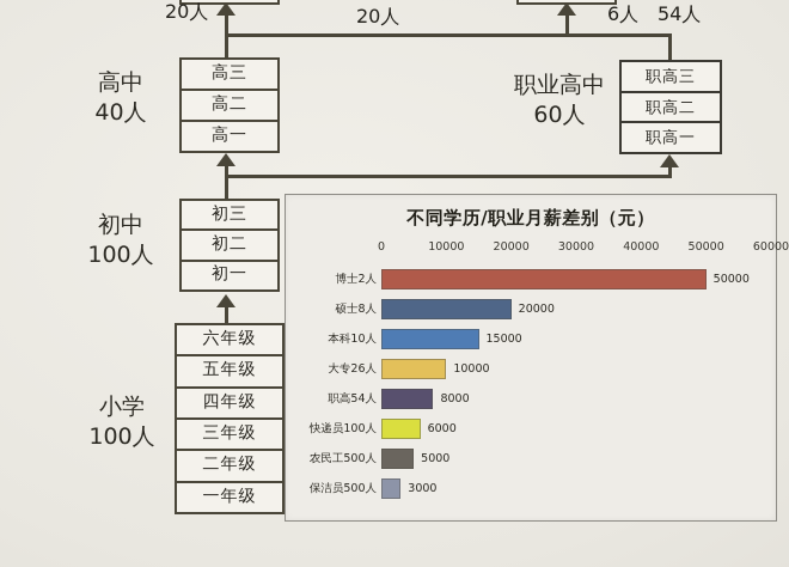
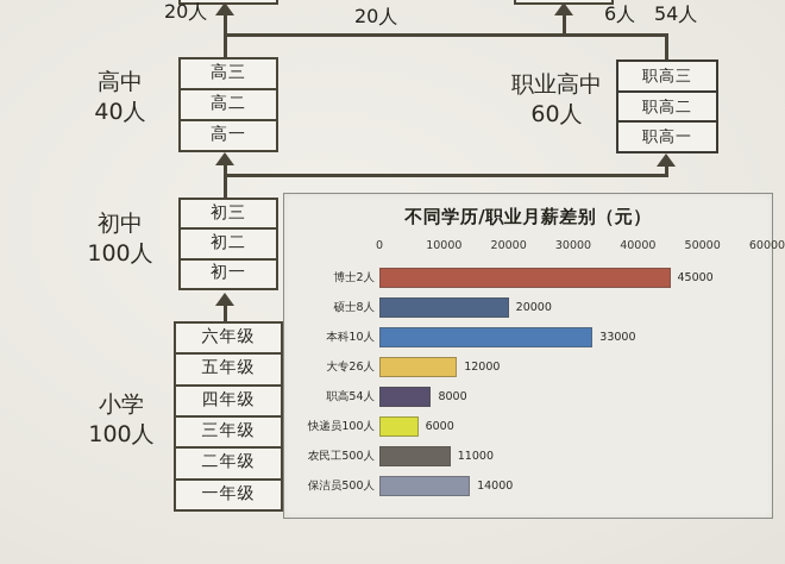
博士2人: 50000 -> 45000
本科10人: 15000 -> 33000
大专26人: 10000 -> 12000
农民工500人: 5000 -> 11000
保洁员500人: 3000 -> 14000
